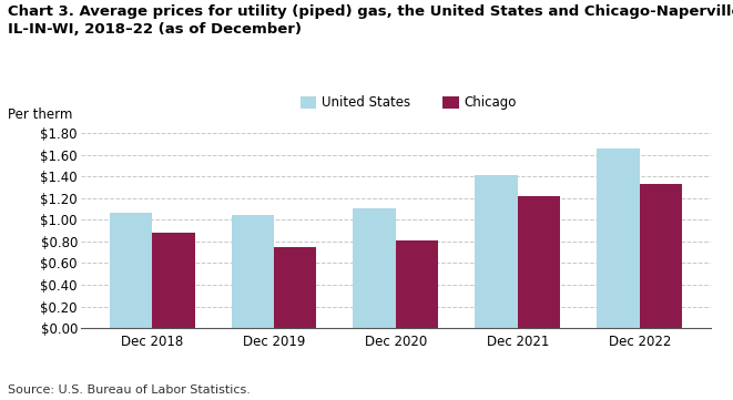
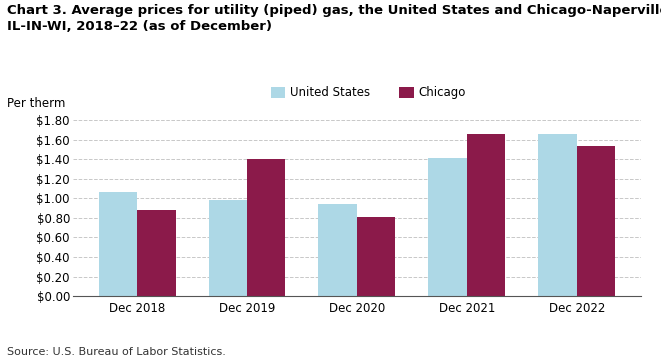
United States/Dec 2019: $1.05 -> $0.98
Chicago/Dec 2019: $0.75 -> $1.40
United States/Dec 2020: $1.11 -> $0.94
Chicago/Dec 2021: $1.22 -> $1.66
Chicago/Dec 2022: $1.33 -> $1.54
